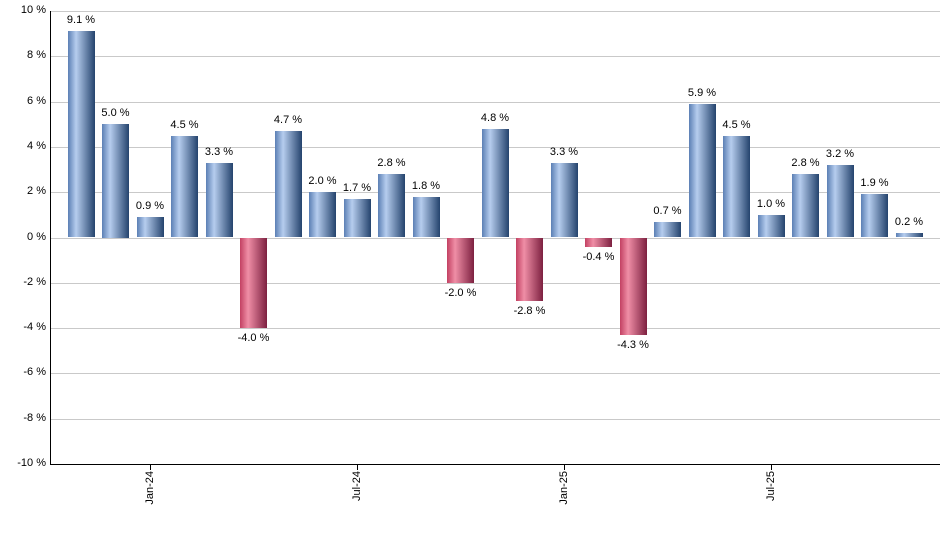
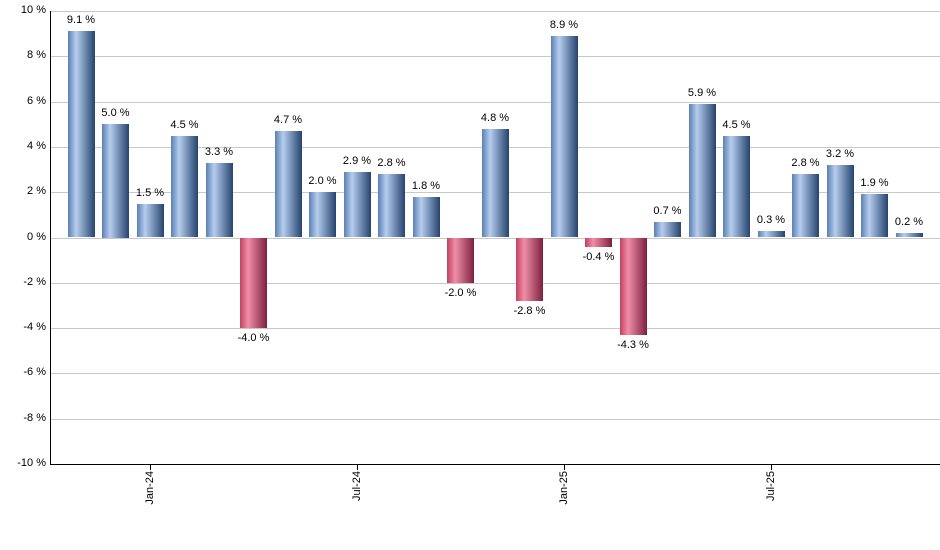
Jan-24: 0.9 -> 1.5
Jul-24: 1.7 -> 2.9
Jan-25: 3.3 -> 8.9
Jul-25: 1.0 -> 0.3
